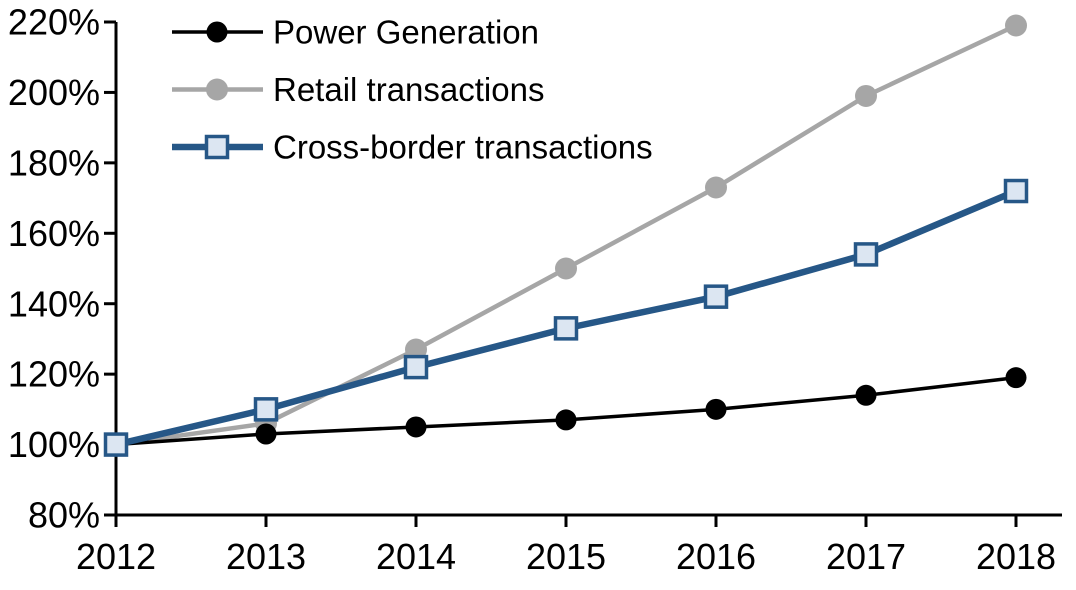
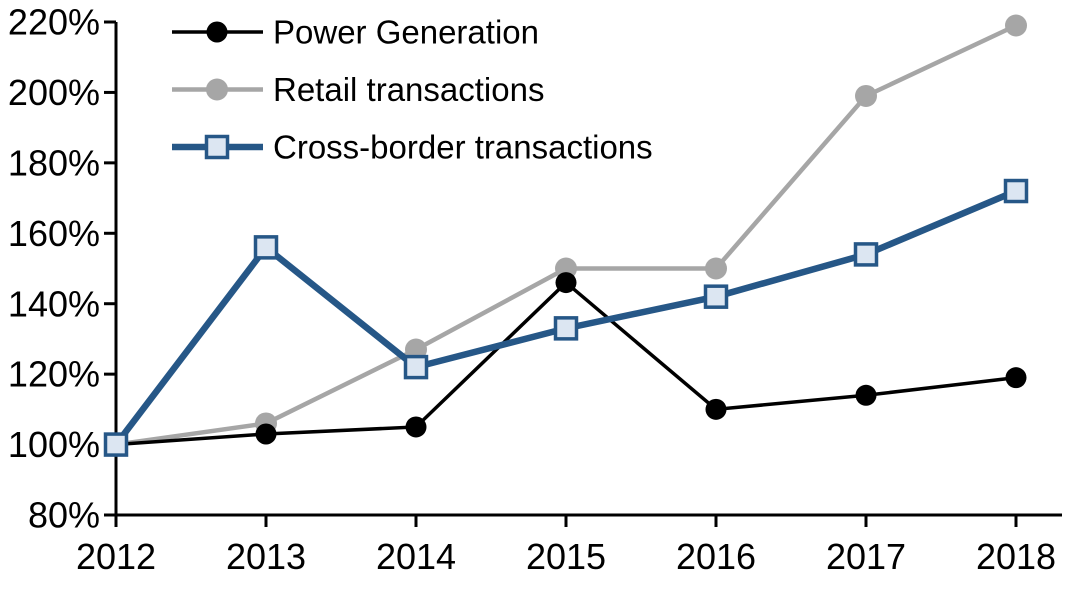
Cross-border transactions/2013: 110% -> 156%
Power Generation/2015: 107% -> 146%
Retail transactions/2016: 173% -> 150%
